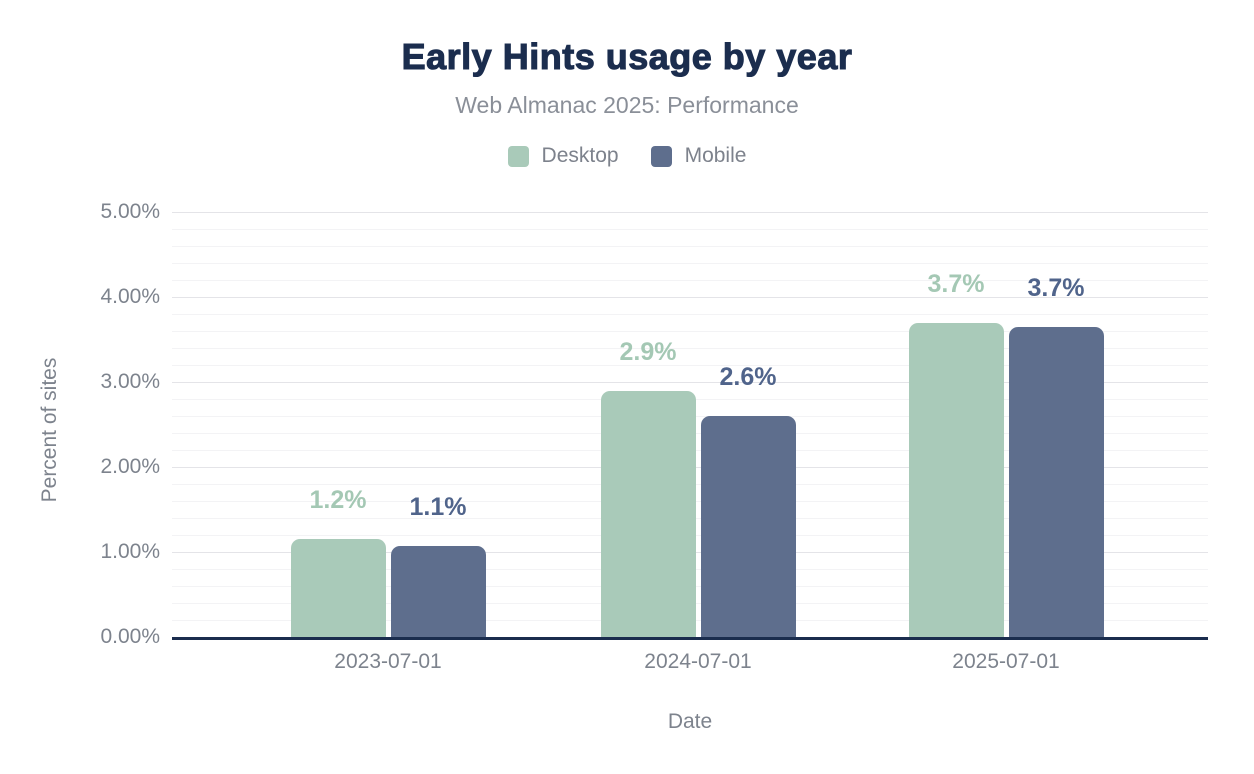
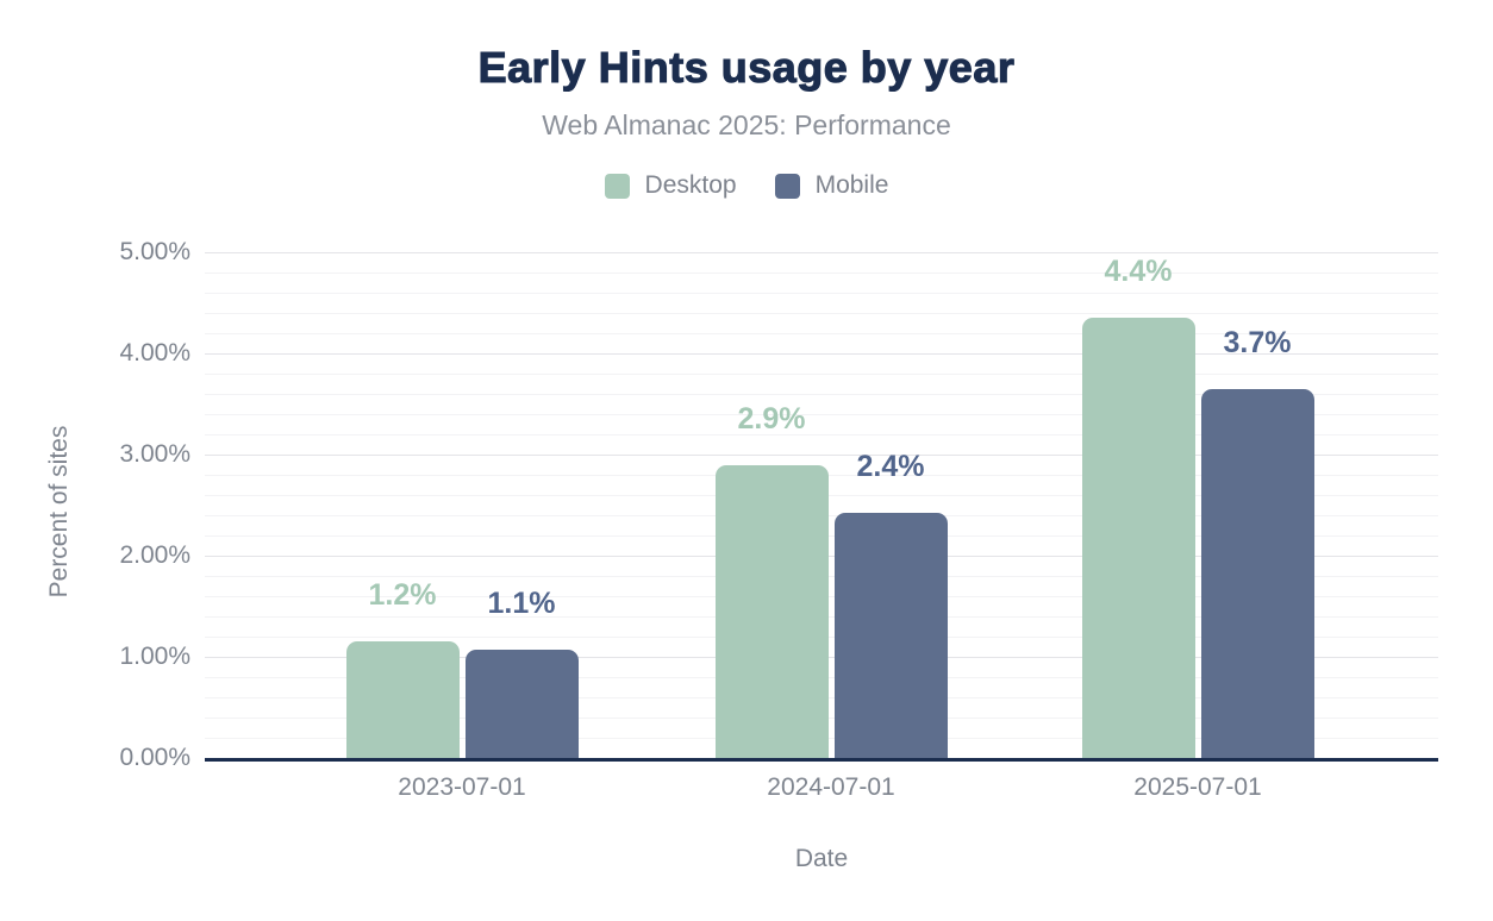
Mobile/2024-07-01: 2.6% -> 2.4%
Desktop/2025-07-01: 3.7% -> 4.4%
